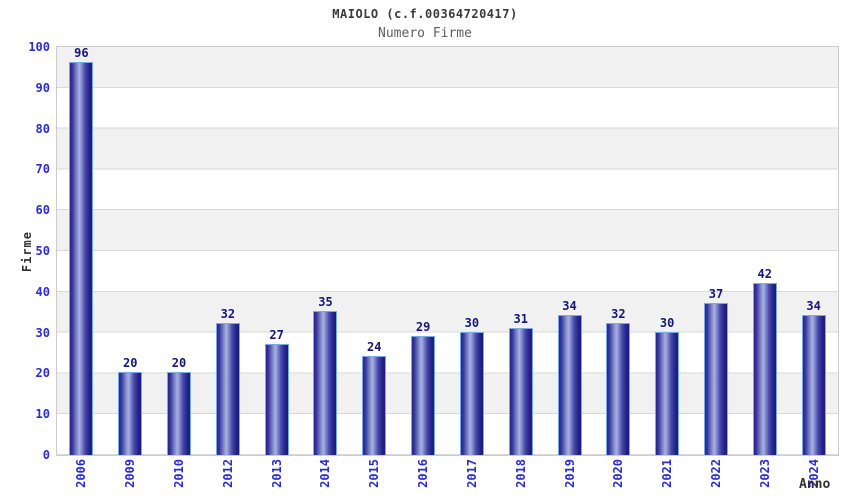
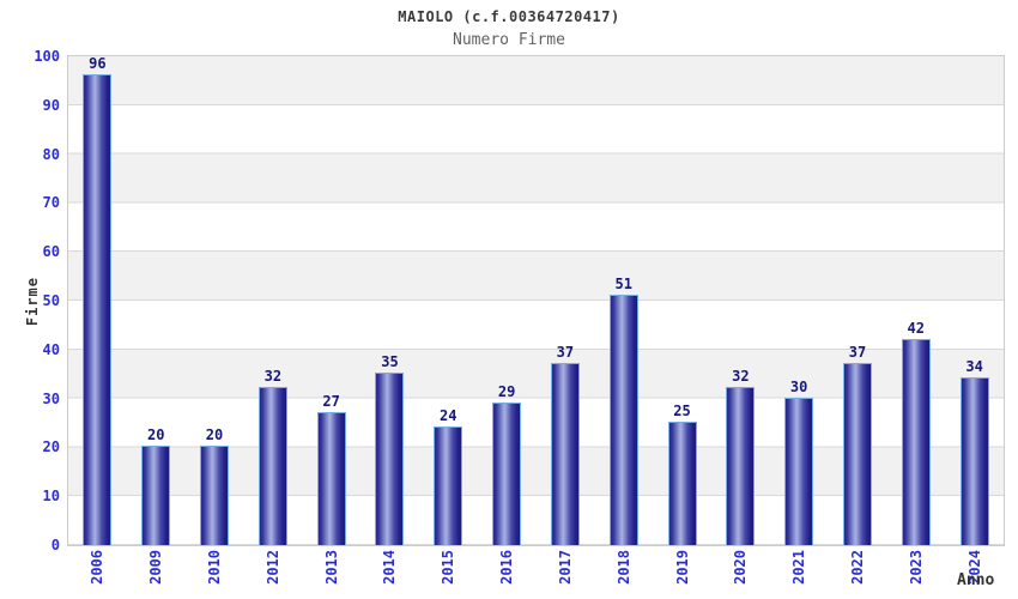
2017: 30 -> 37
2018: 31 -> 51
2019: 34 -> 25
